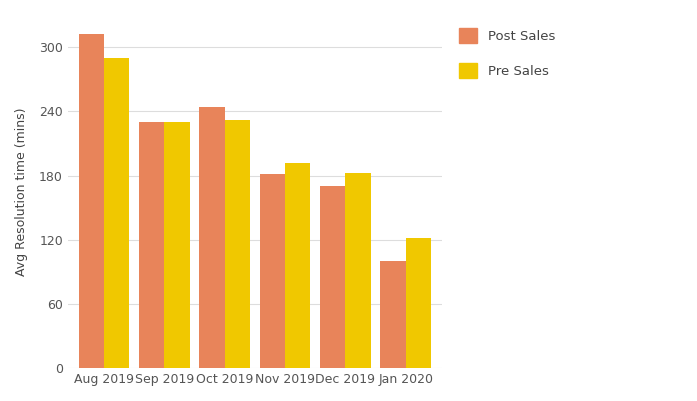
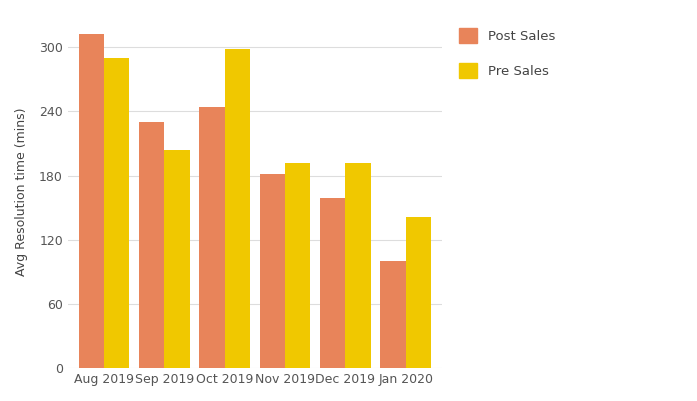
Pre Sales/Sep 2019: 230 -> 204
Pre Sales/Oct 2019: 232 -> 298
Post Sales/Dec 2019: 170 -> 159
Pre Sales/Dec 2019: 182 -> 192
Pre Sales/Jan 2020: 122 -> 141
